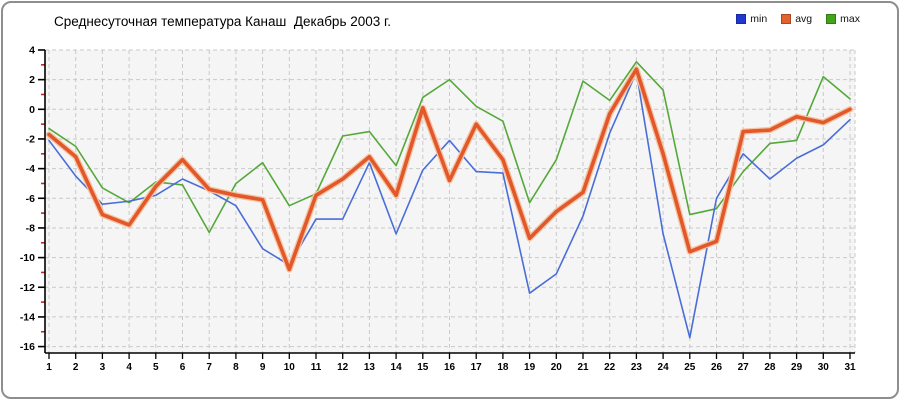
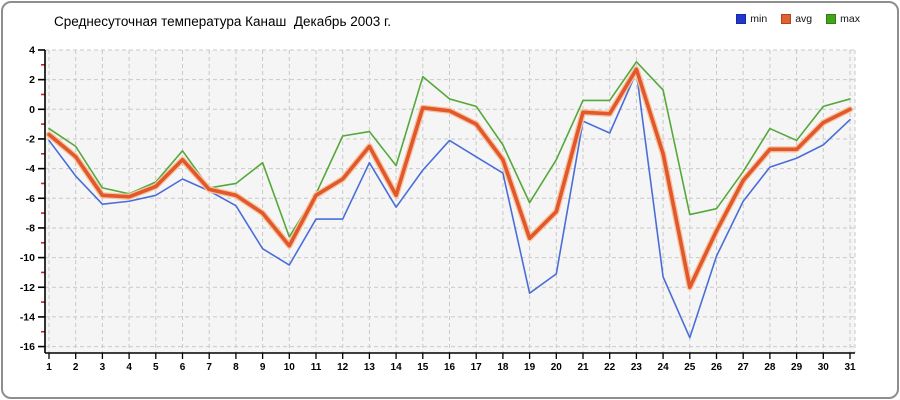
avg/3: -7.1 -> -5.8
avg/4: -7.8 -> -5.9
max/4: -6.3 -> -5.7
max/6: -5.1 -> -2.8
max/7: -8.3 -> -5.3
avg/9: -6.1 -> -7.0
avg/10: -10.8 -> -9.2
max/10: -6.5 -> -8.6
avg/13: -3.2 -> -2.5
min/14: -8.4 -> -6.6
max/15: 0.8 -> 2.2
avg/16: -4.8 -> -0.1
max/16: 2.0 -> 0.7
min/17: -4.2 -> -3.2
max/18: -0.8 -> -2.4
min/21: -7.2 -> -0.8
avg/21: -5.6 -> -0.2
max/21: 1.9 -> 0.6
min/24: -8.4 -> -11.3
avg/25: -9.6 -> -12.0
min/26: -6.0 -> -9.9
avg/26: -8.9 -> -8.2
min/27: -3.0 -> -6.2
avg/27: -1.5 -> -4.8
min/28: -4.7 -> -3.9
avg/28: -1.4 -> -2.7
max/28: -2.3 -> -1.3
avg/29: -0.5 -> -2.7
max/30: 2.2 -> 0.2
